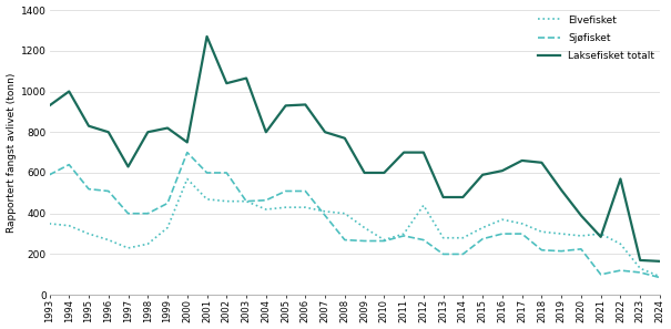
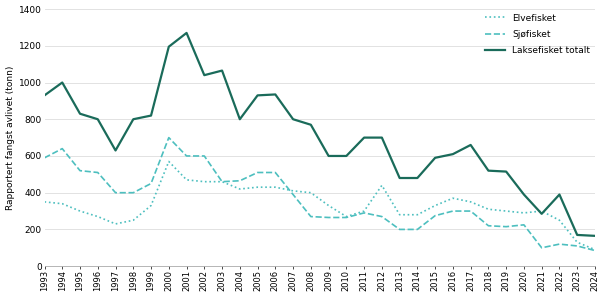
Laksefisket totalt/2000: 750 -> 1200
Laksefisket totalt/2018: 650 -> 520
Laksefisket totalt/2022: 570 -> 390
